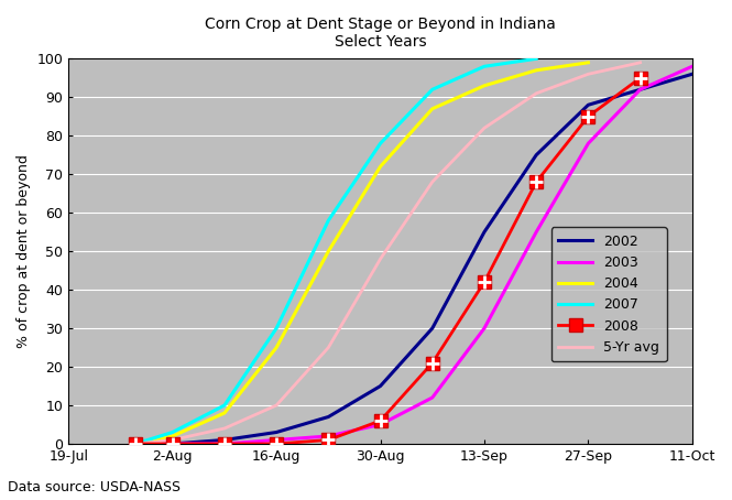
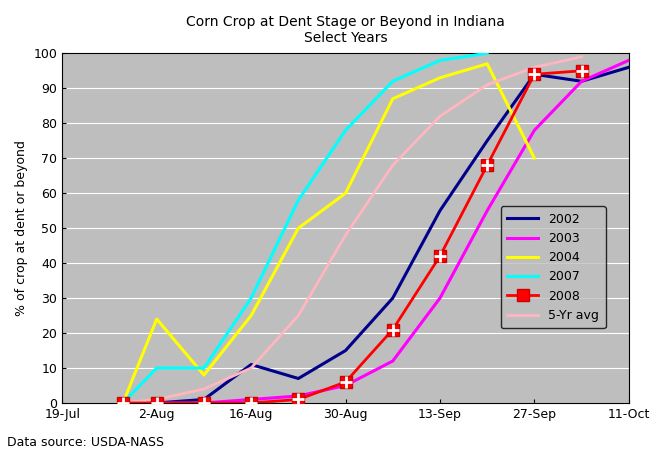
2004/2-Aug: 2 -> 24
2007/2-Aug: 3 -> 10
2002/16-Aug: 3 -> 11
2004/30-Aug: 72 -> 60
2002/27-Sep: 88 -> 94
2004/27-Sep: 99 -> 70
2008/27-Sep: 85 -> 94
